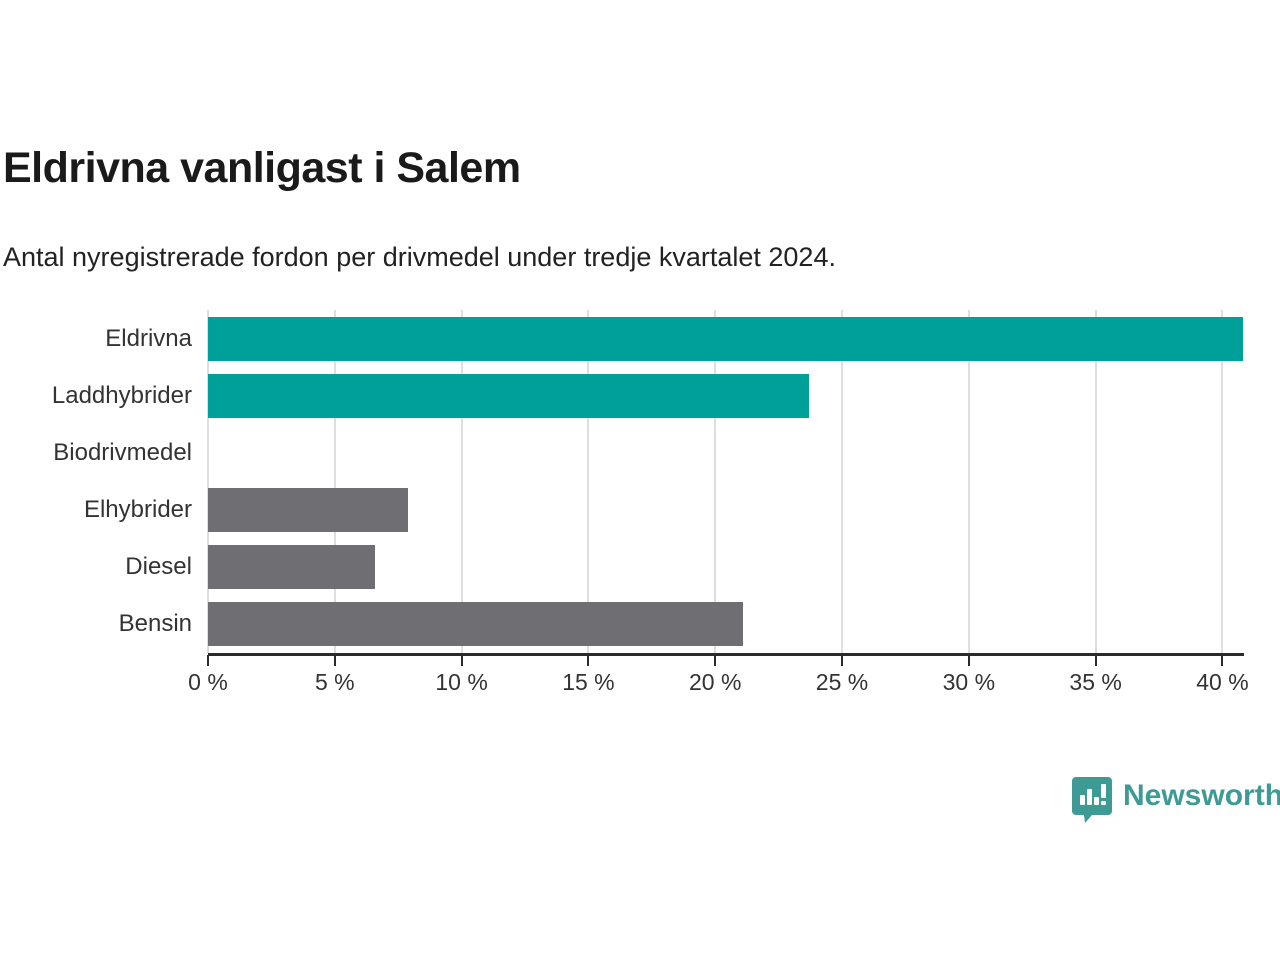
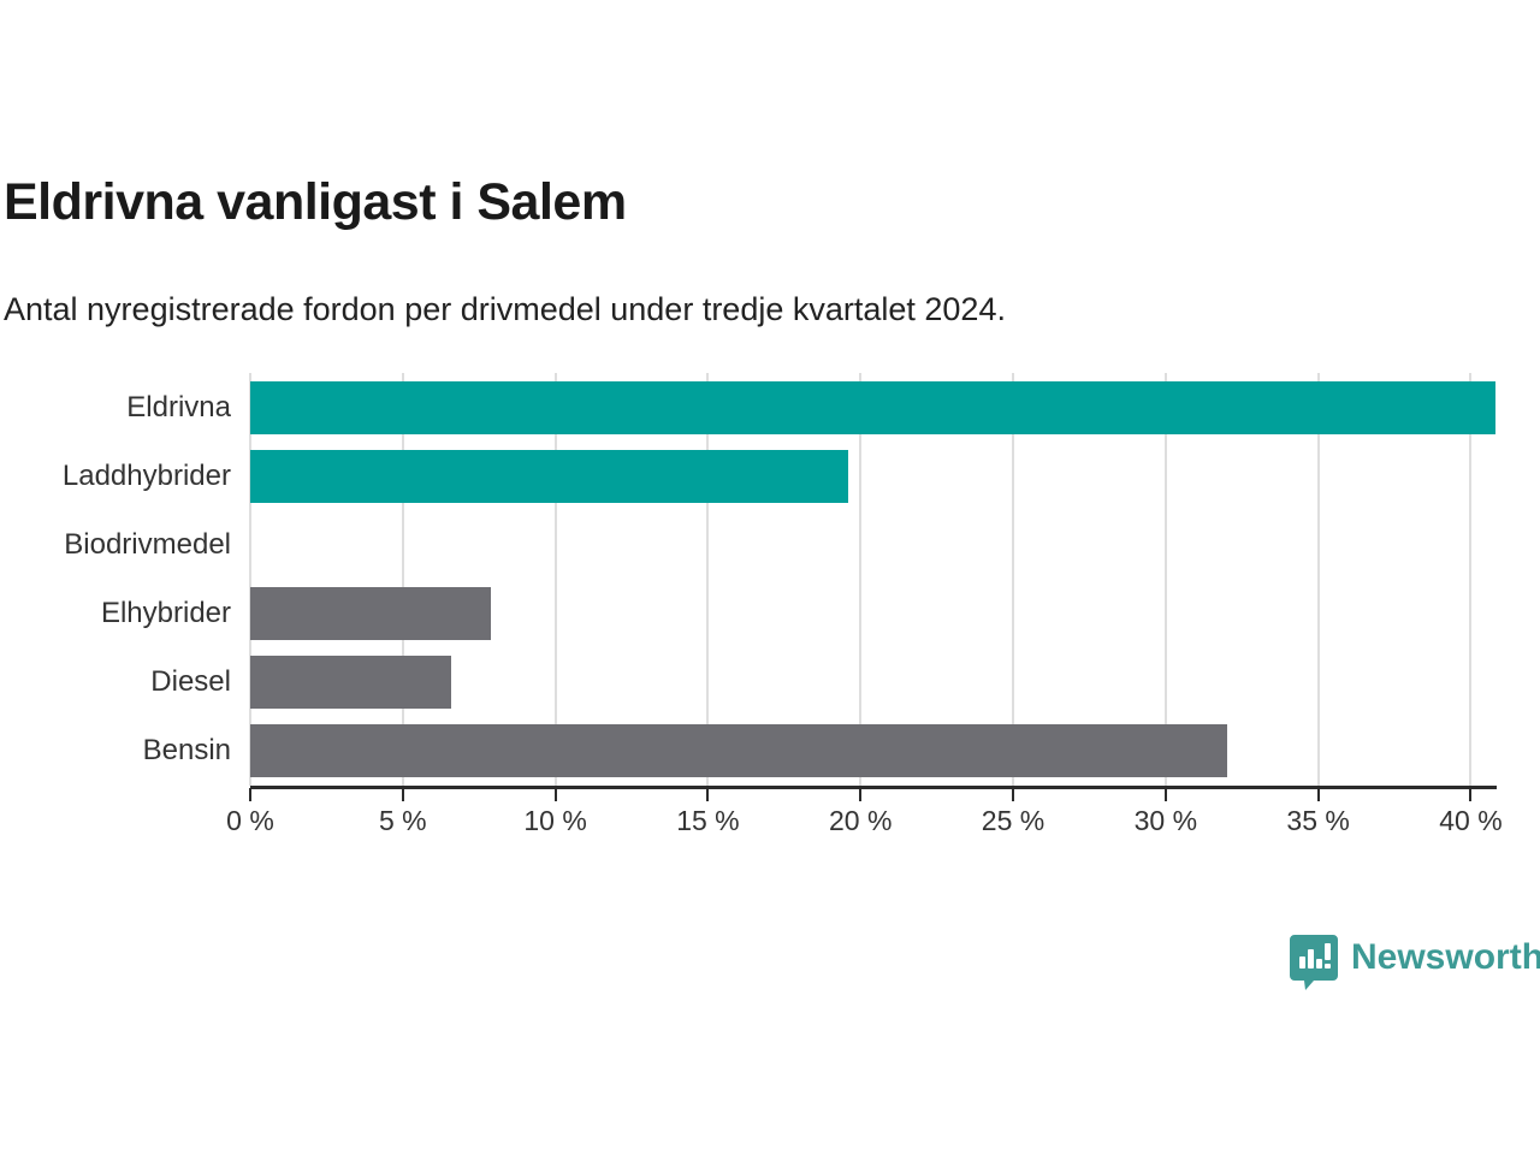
Laddhybrider: 23.7% -> 19.6%
Bensin: 21.1% -> 32.0%
